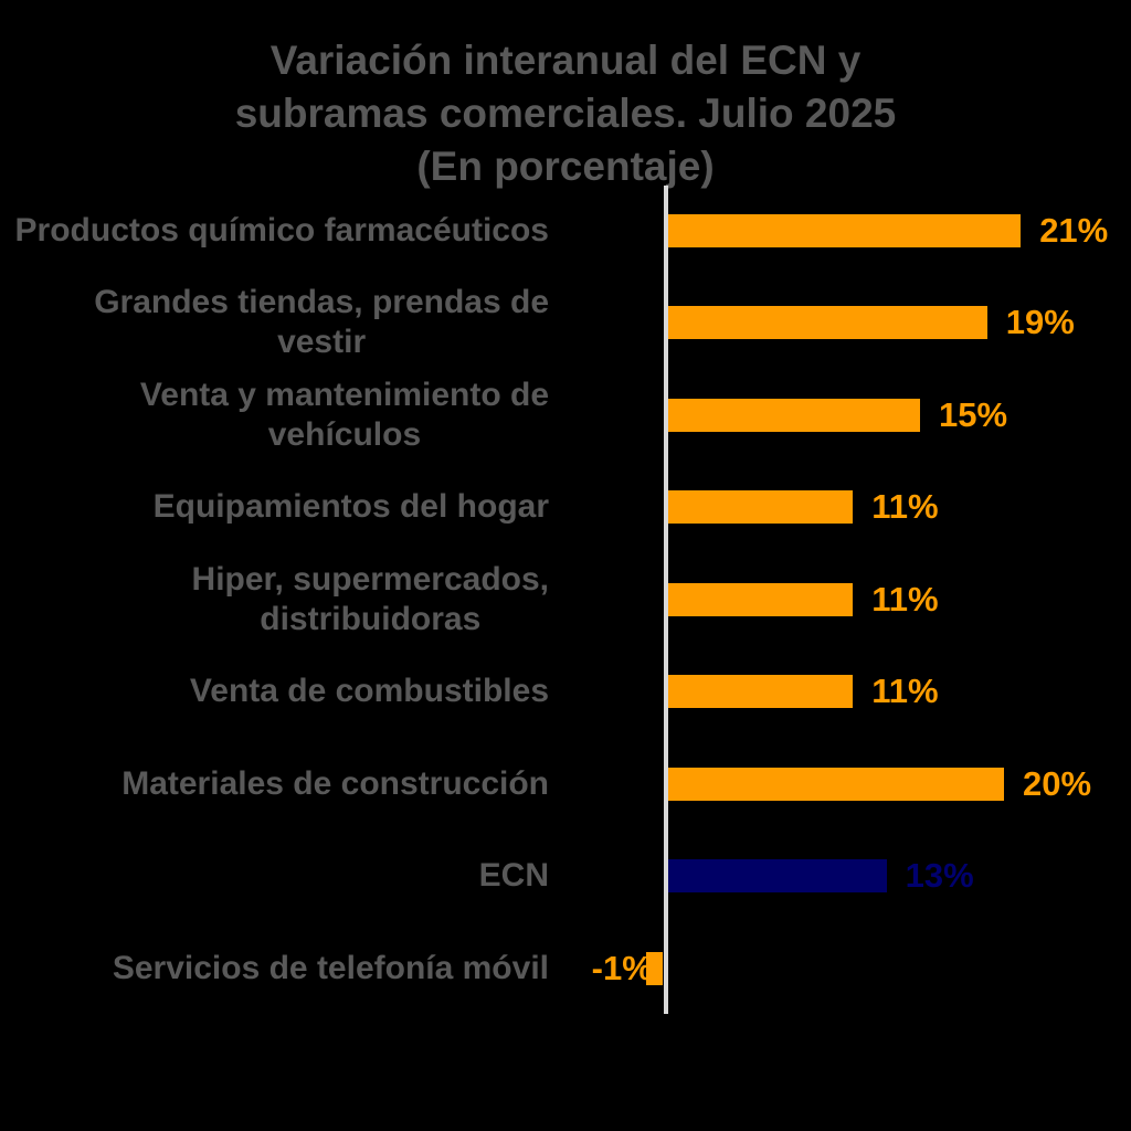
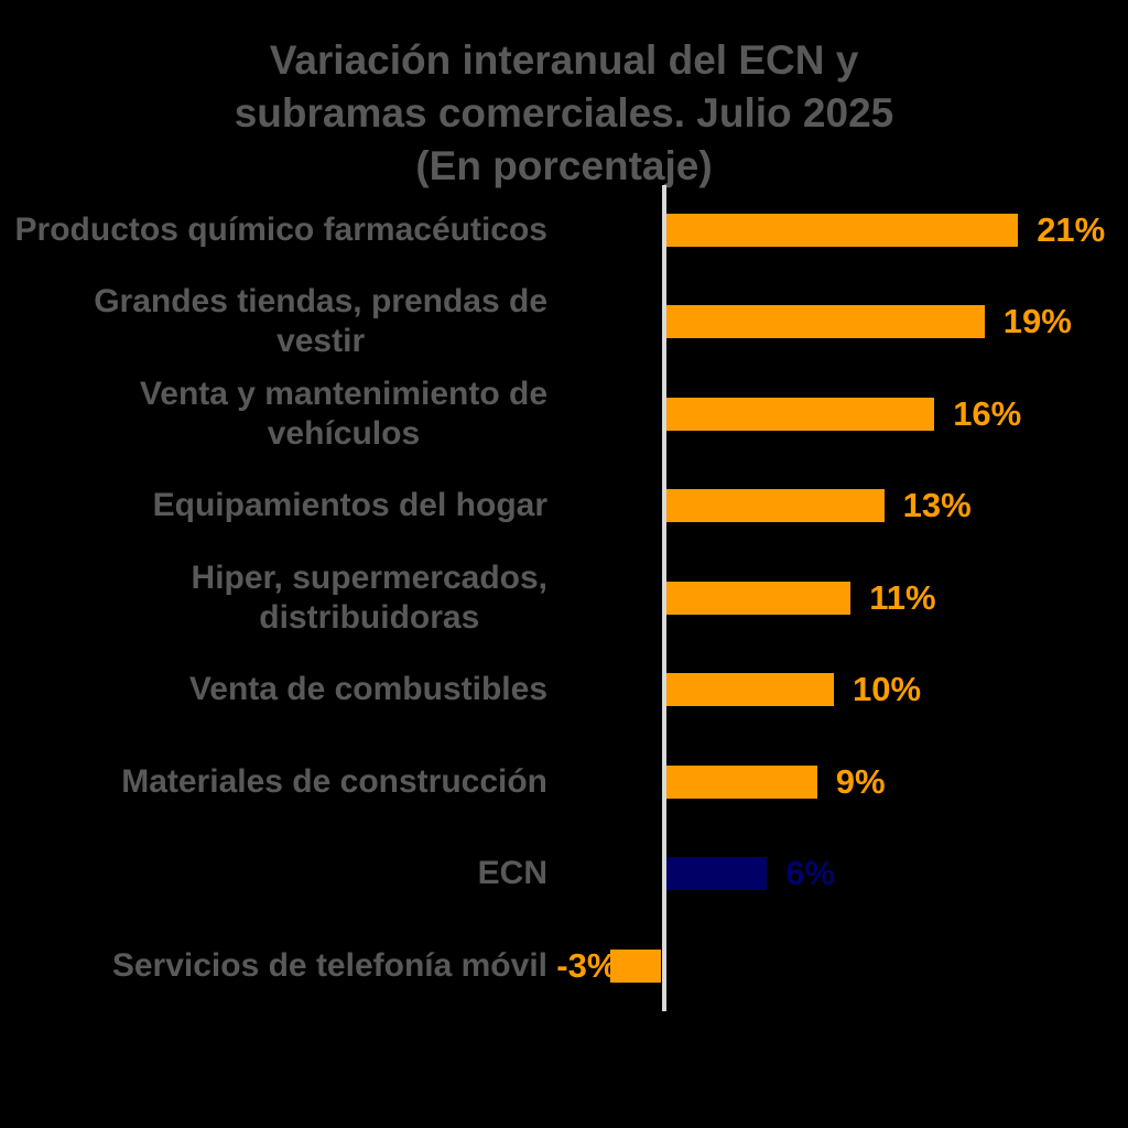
Venta y mantenimiento de vehículos: 15% -> 16%
Equipamientos del hogar: 11% -> 13%
Venta de combustibles: 11% -> 10%
Materiales de construcción: 20% -> 9%
ECN: 13% -> 6%
Servicios de telefonía móvil: -1% -> -3%
